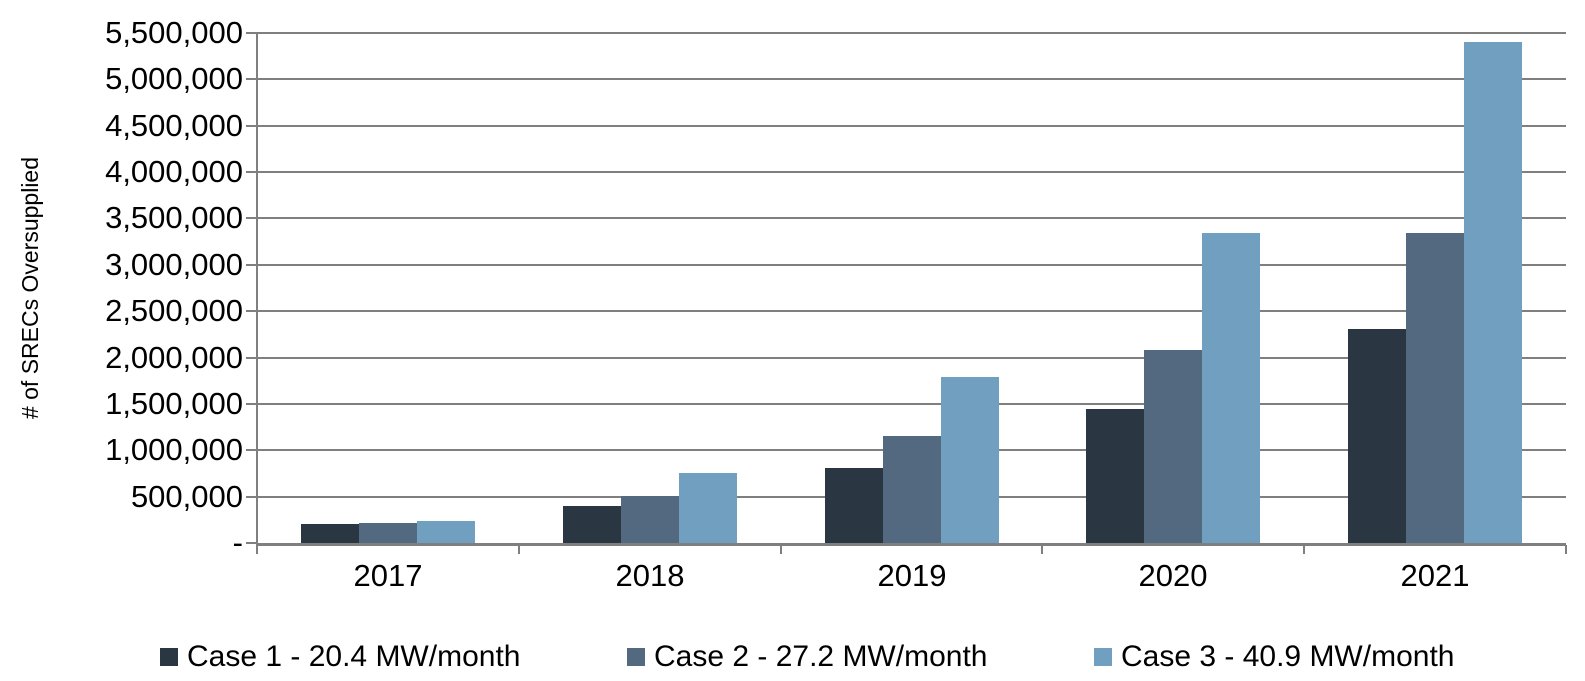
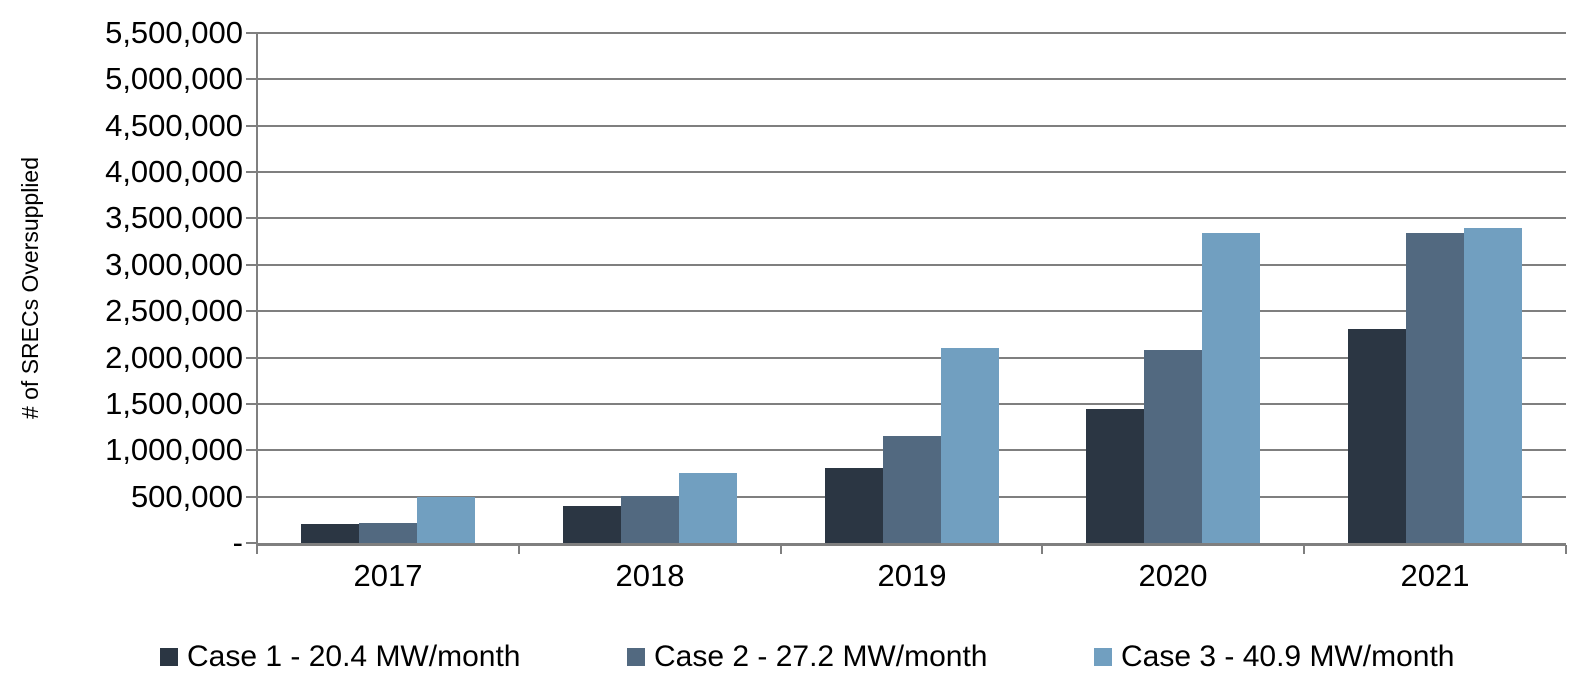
Case 3 - 40.9 MW/month/2017: 200000 -> 500000
Case 3 - 40.9 MW/month/2019: 1800000 -> 2100000
Case 3 - 40.9 MW/month/2021: 5400000 -> 3400000
